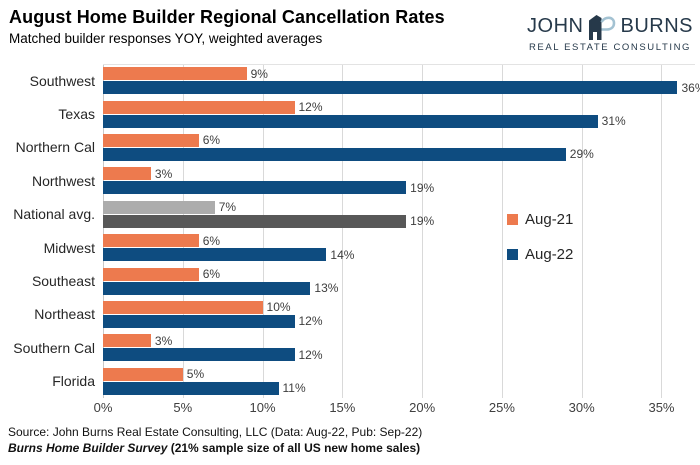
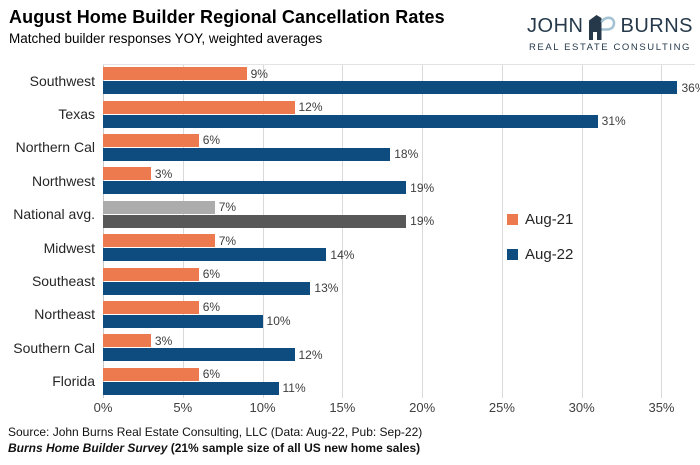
Aug-22/Northern Cal: 29% -> 18%
Aug-21/Midwest: 6% -> 7%
Aug-21/Northeast: 10% -> 6%
Aug-22/Northeast: 12% -> 10%
Aug-21/Florida: 5% -> 6%
